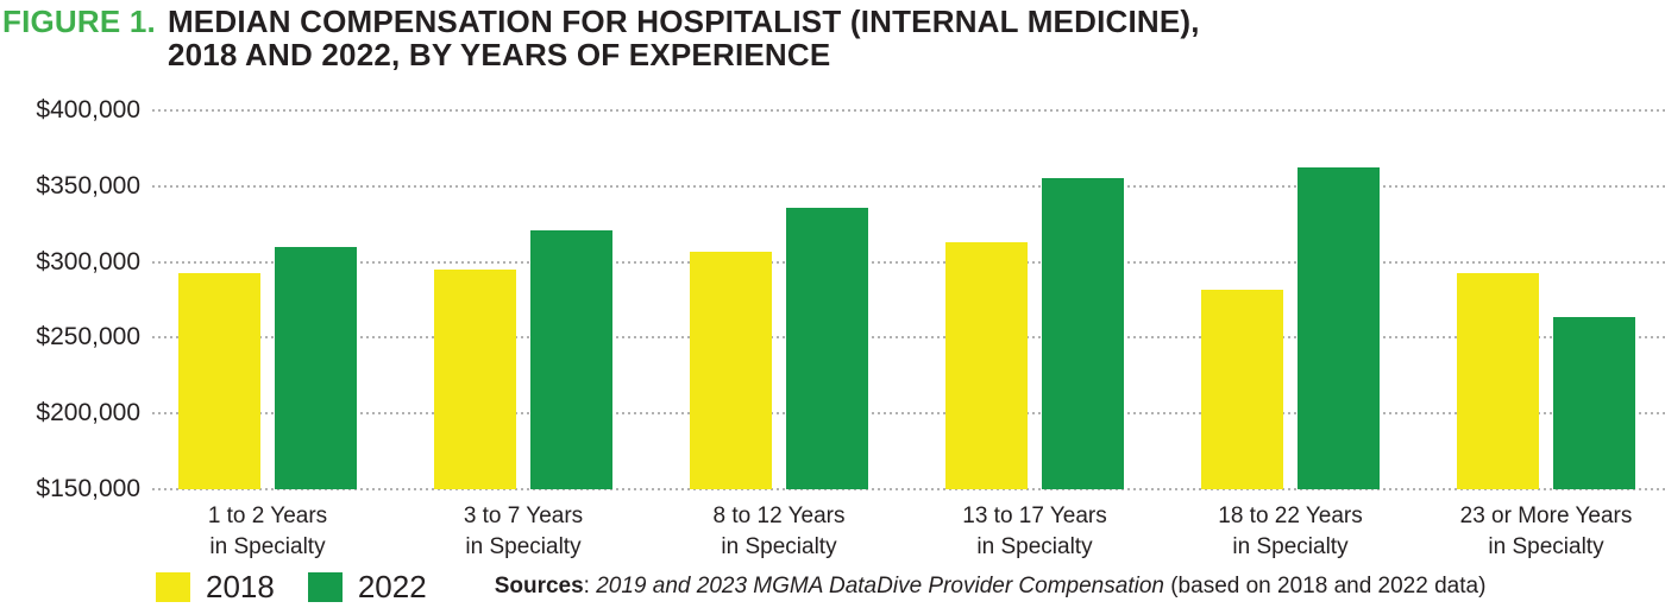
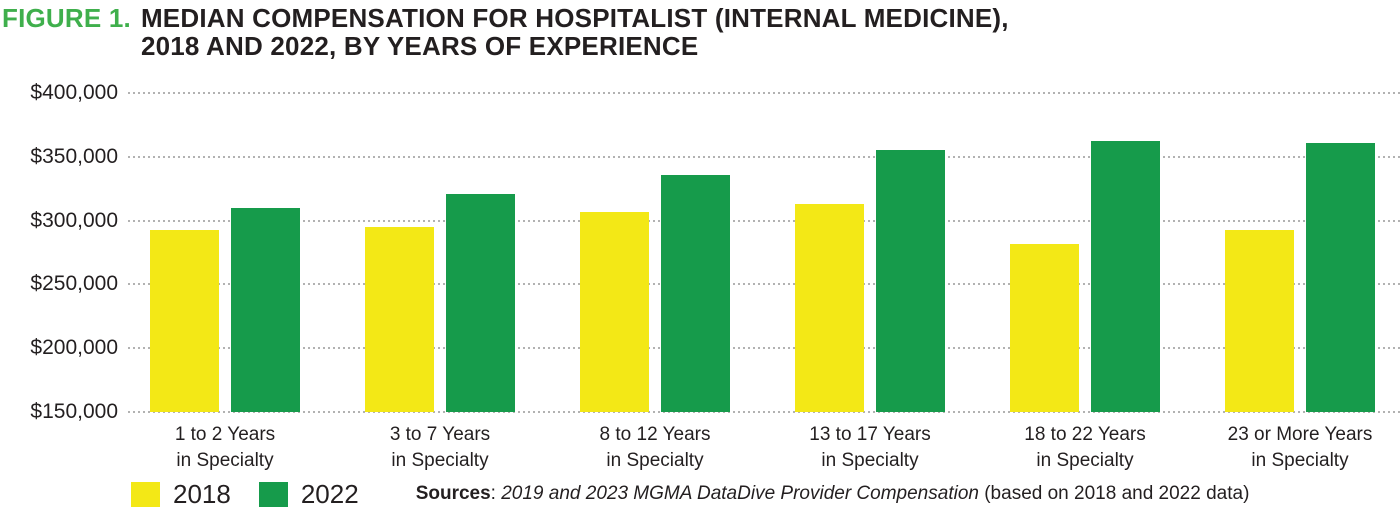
2022/23 or More Years: $264000 -> $361000
